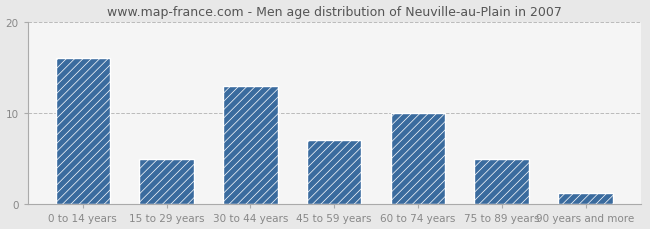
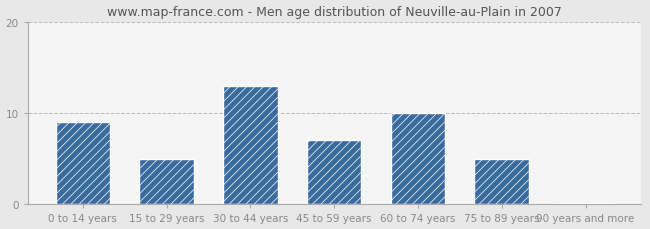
0 to 14 years: 16.0 -> 9.0
90 years and more: 1.2 -> 0.2
